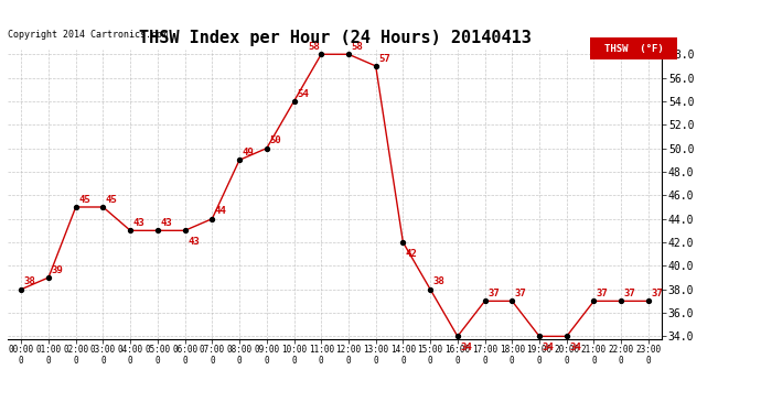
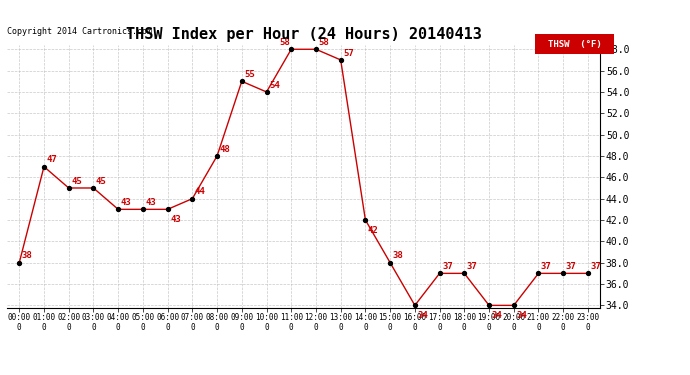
01:00 0: 39 -> 47
08:00 0: 49 -> 48
09:00 0: 50 -> 55
